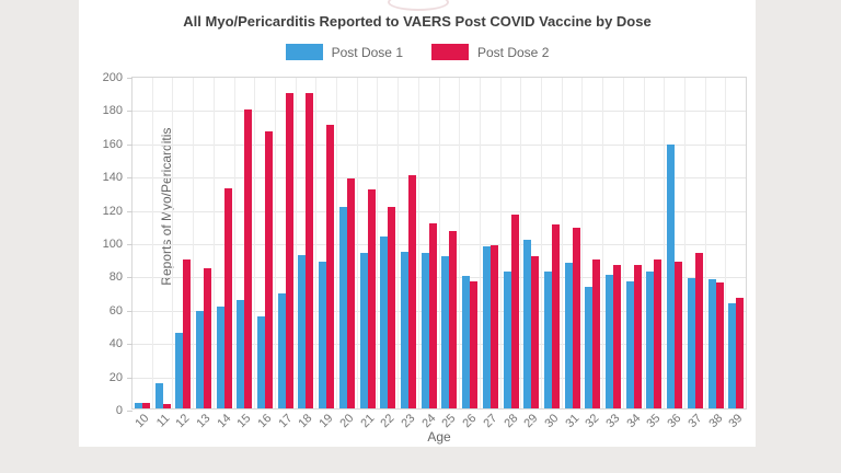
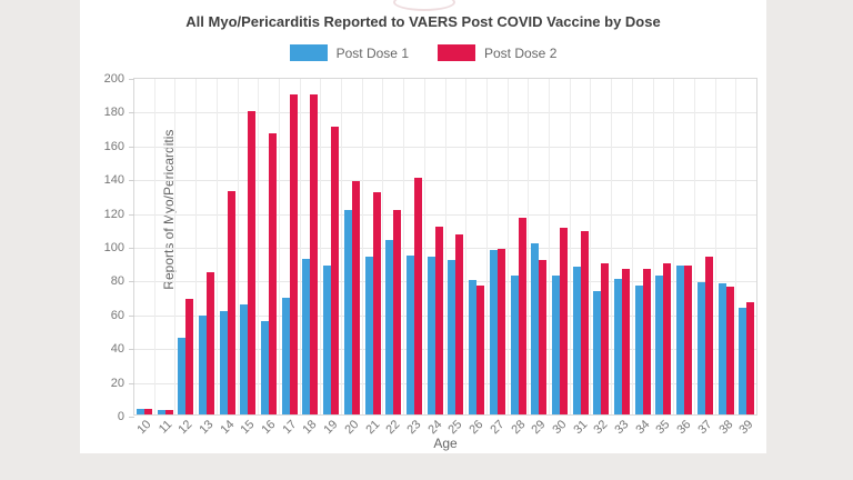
Post Dose 1/11: 16 -> 3
Post Dose 2/12: 90 -> 69
Post Dose 1/36: 159 -> 89
